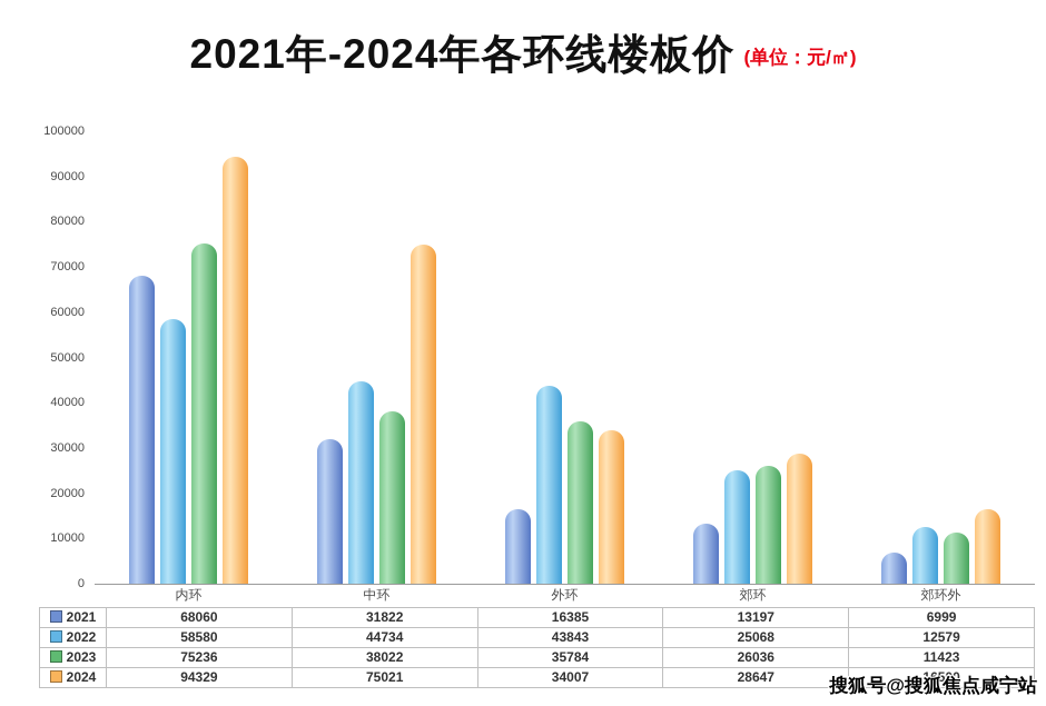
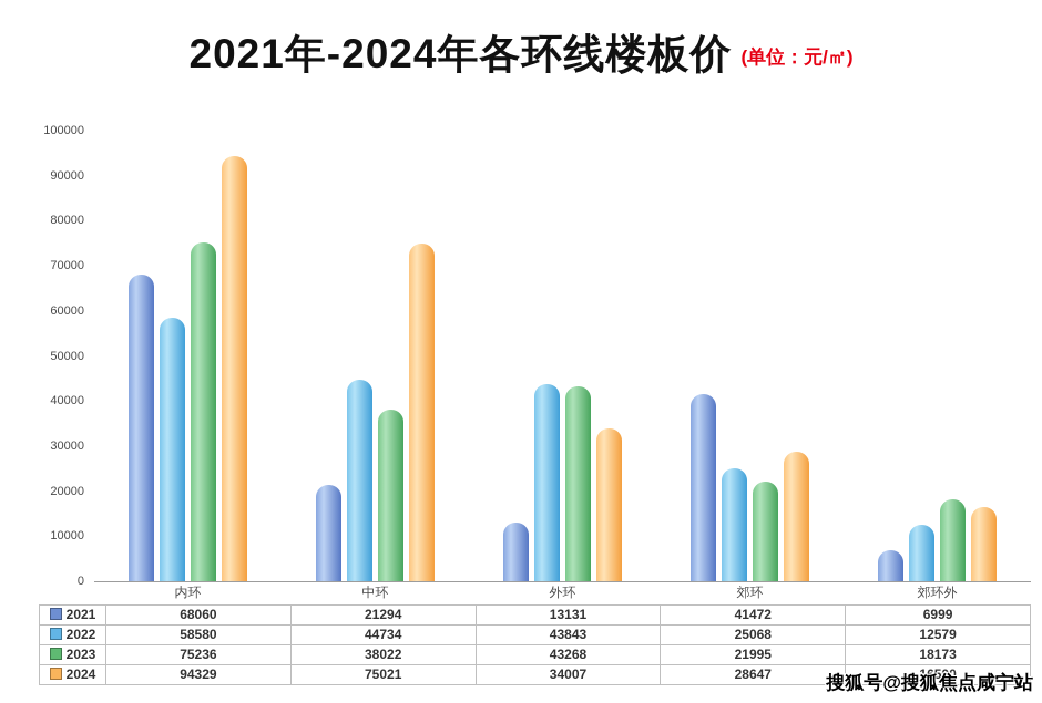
2021/中环: 31822 -> 21294
2021/外环: 16385 -> 13131
2023/外环: 35784 -> 43268
2021/郊环: 13197 -> 41472
2023/郊环: 26036 -> 21995
2023/郊环外: 11423 -> 18173
